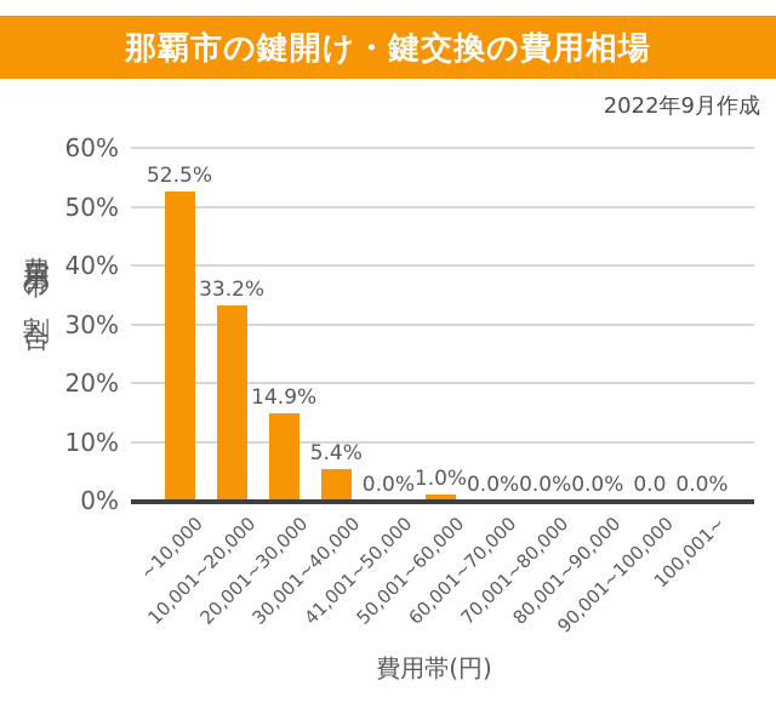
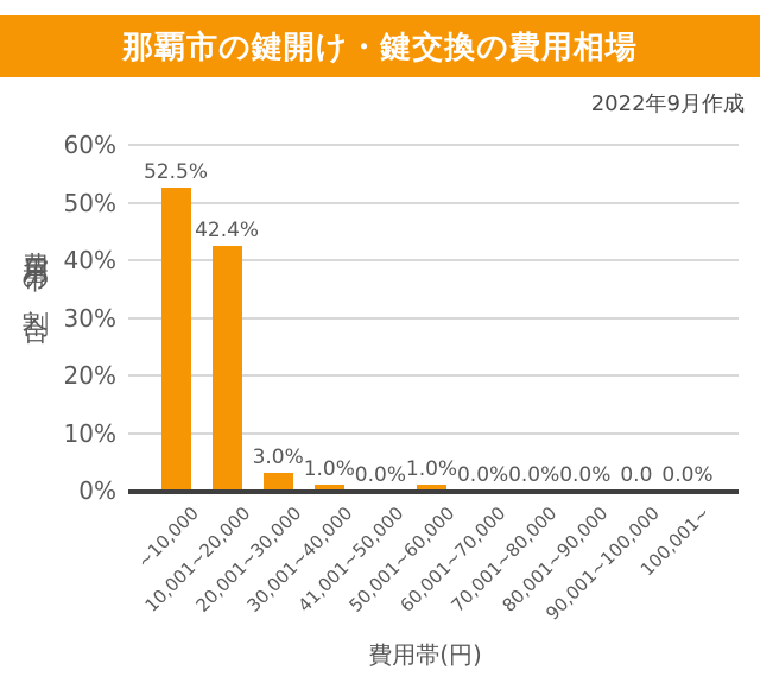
10,001~20,000: 33.2% -> 42.4%
20,001~30,000: 14.9% -> 3.0%
30,001~40,000: 5.4% -> 1.0%
